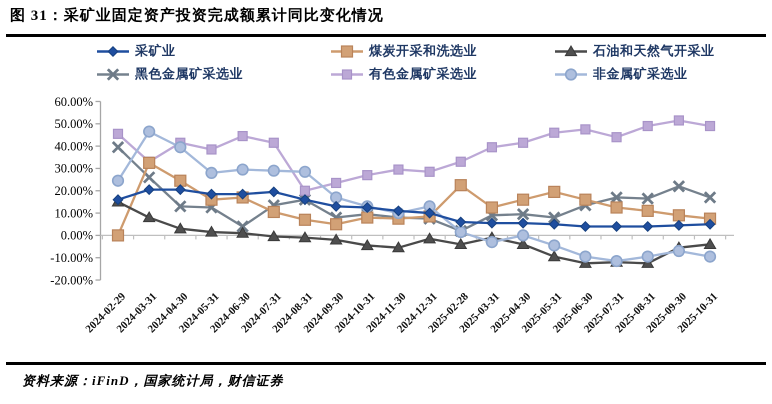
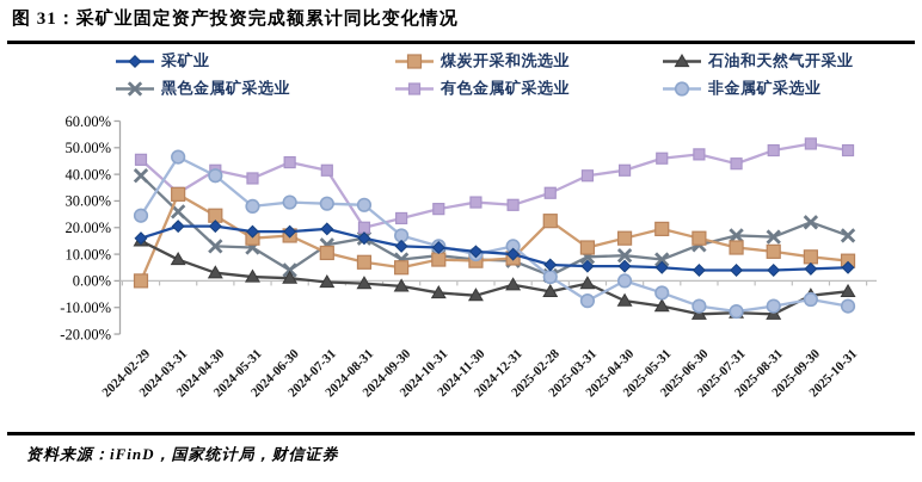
非金属矿采选业/2025-03-31: -3% -> -8%
石油和天然气开采业/2025-04-30: -4% -> -8%
